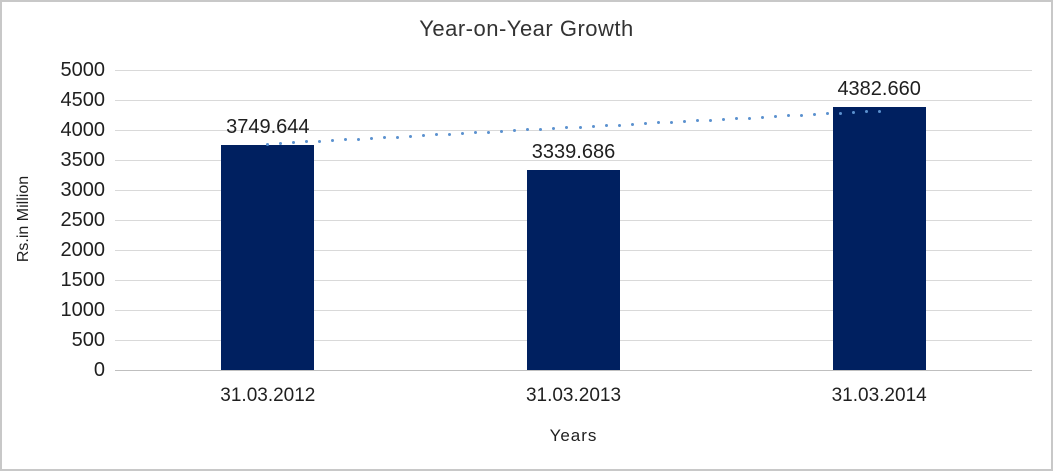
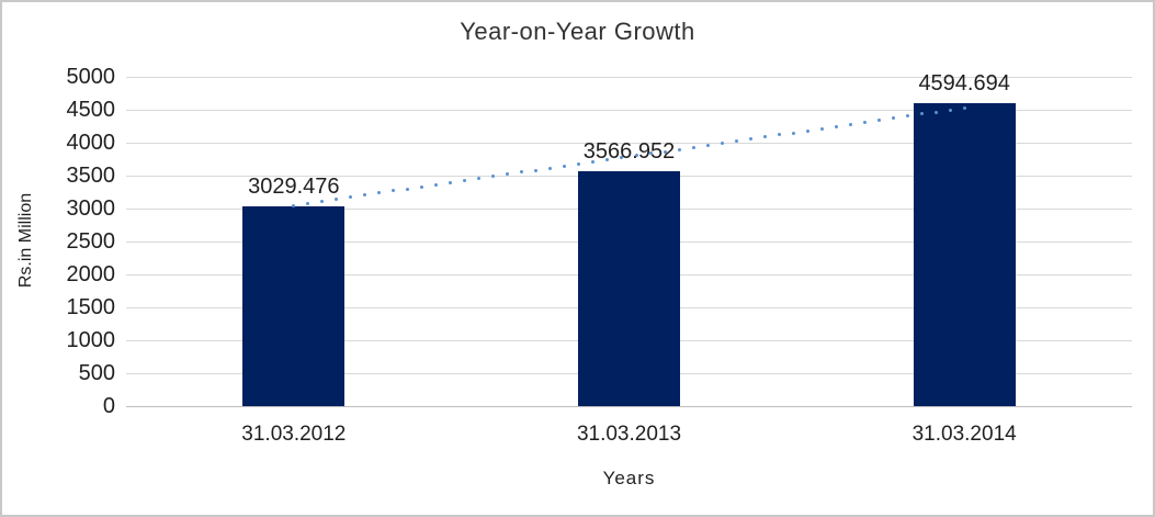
31.03.2012: 3749.644 -> 3029.476
31.03.2013: 3339.686 -> 3566.952
31.03.2014: 4382.660 -> 4594.694
